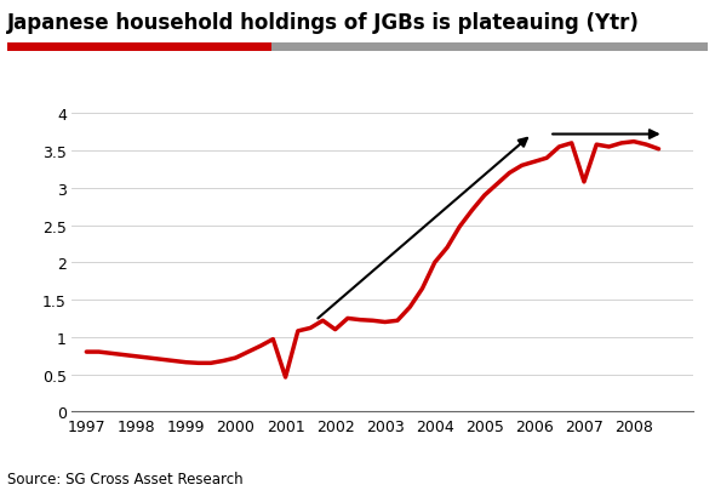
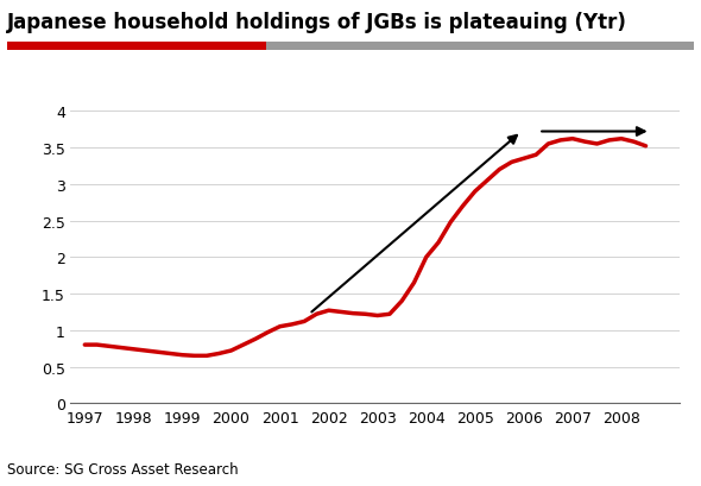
2001: 0.46 -> 1.05
2002: 1.10 -> 1.27
2007: 3.08 -> 3.62
